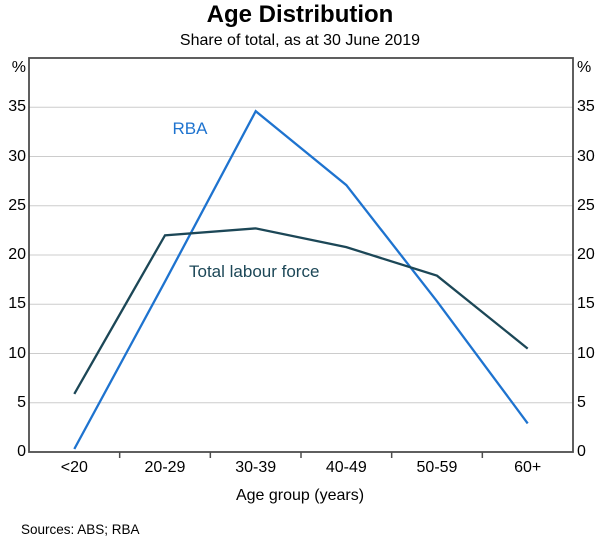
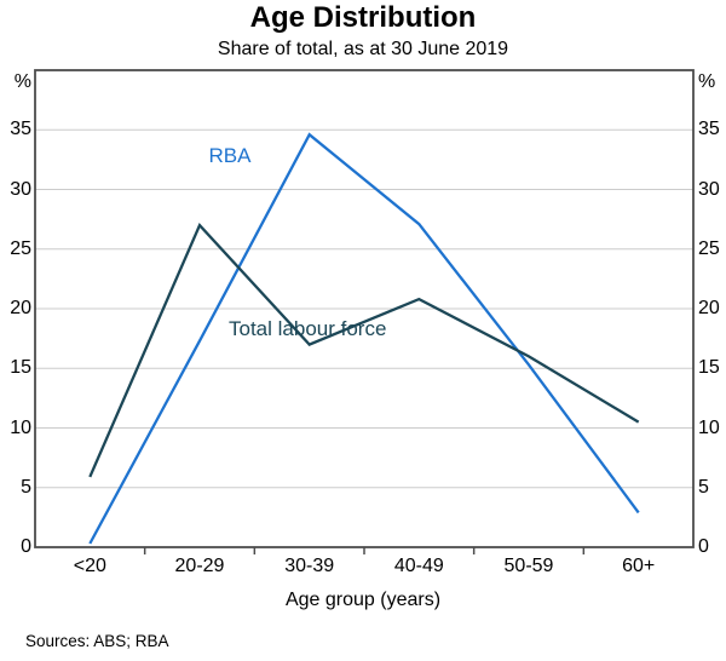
Total labour force/20-29: 22 -> 27
Total labour force/30-39: 23 -> 17
Total labour force/50-59: 18 -> 16
